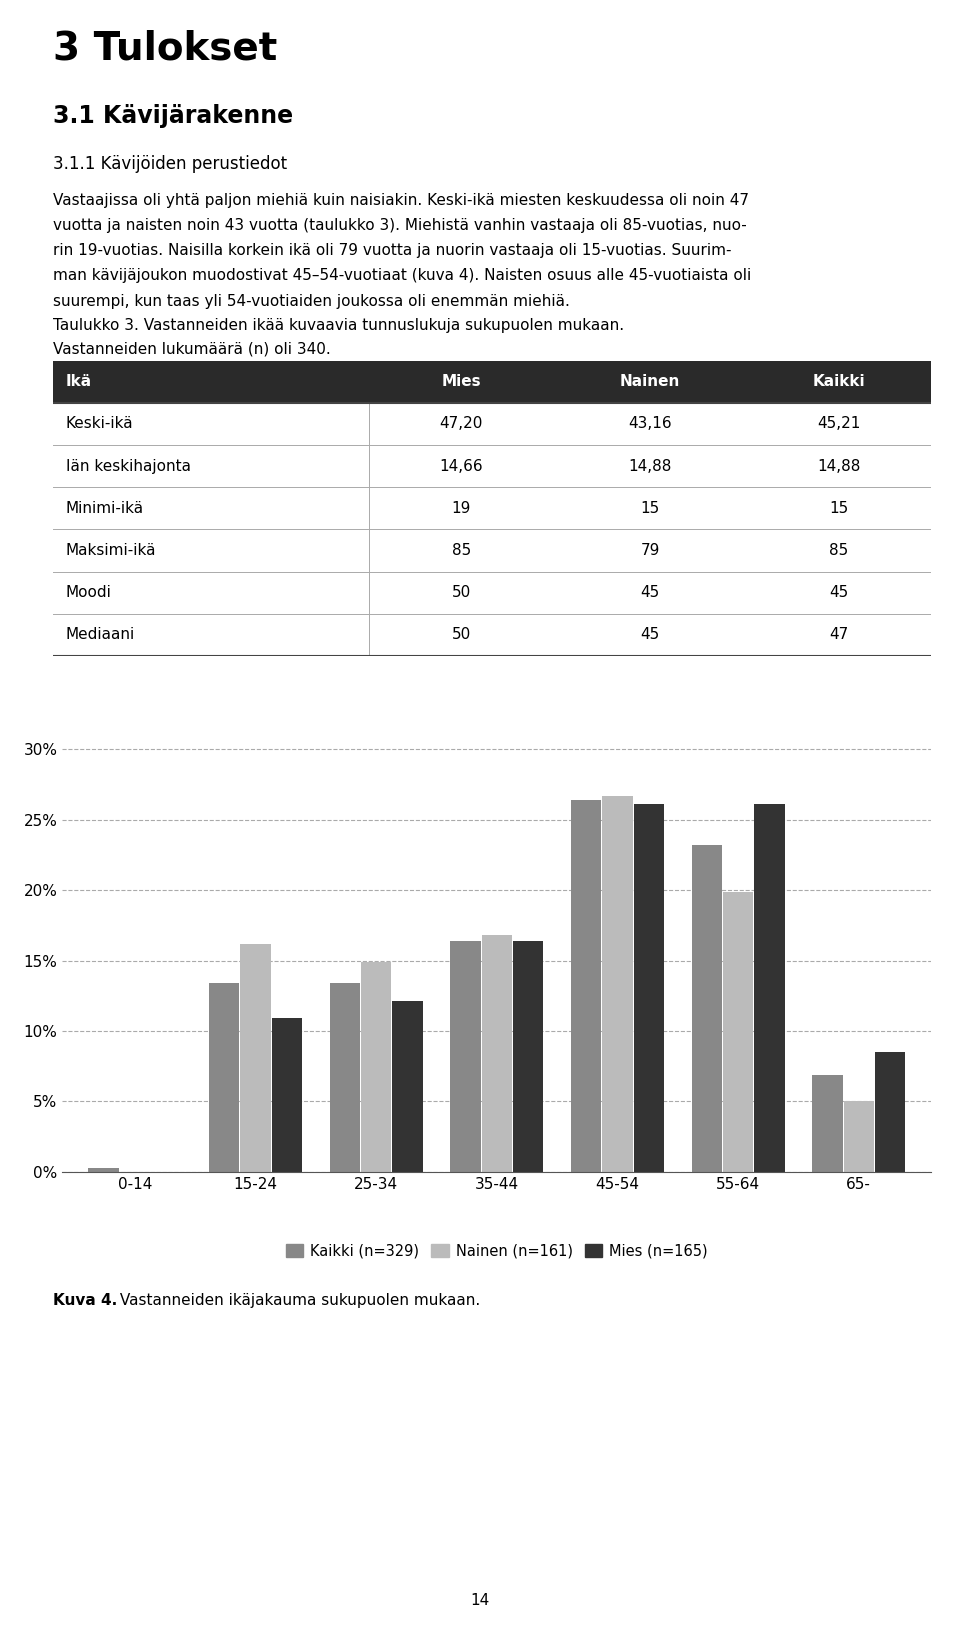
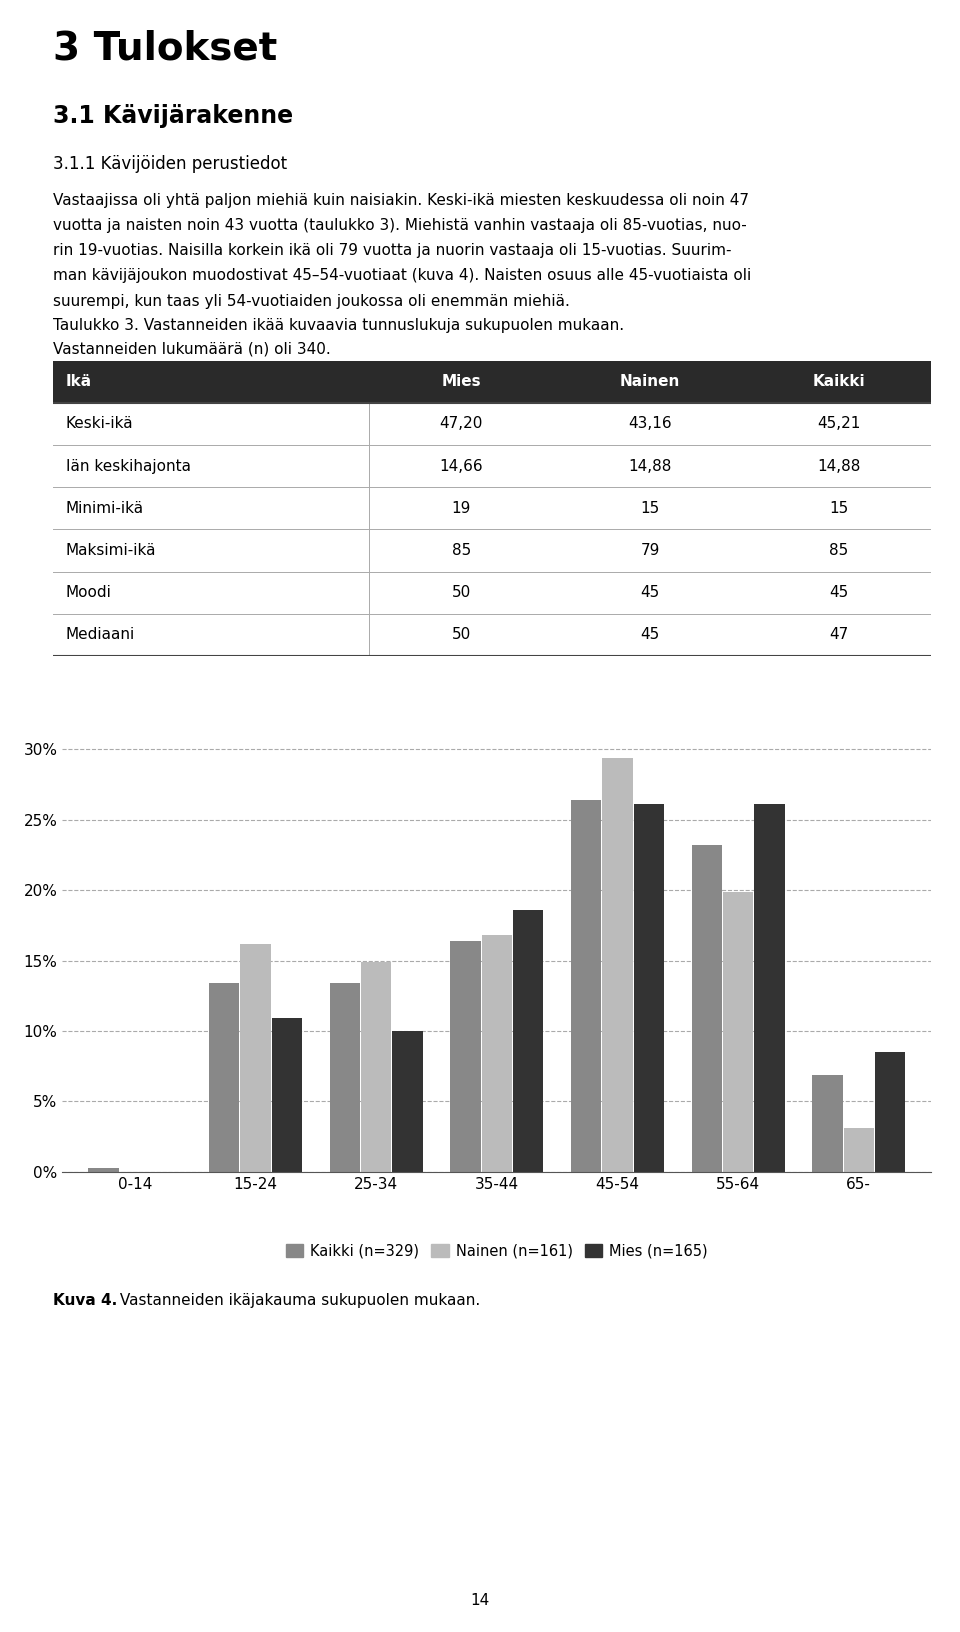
Mies (n=165)/25-34: 12.1% -> 10.0%
Mies (n=165)/35-44: 16.4% -> 18.6%
Nainen (n=161)/45-54: 26.7% -> 29.4%
Nainen (n=161)/65-: 5.0% -> 3.1%
